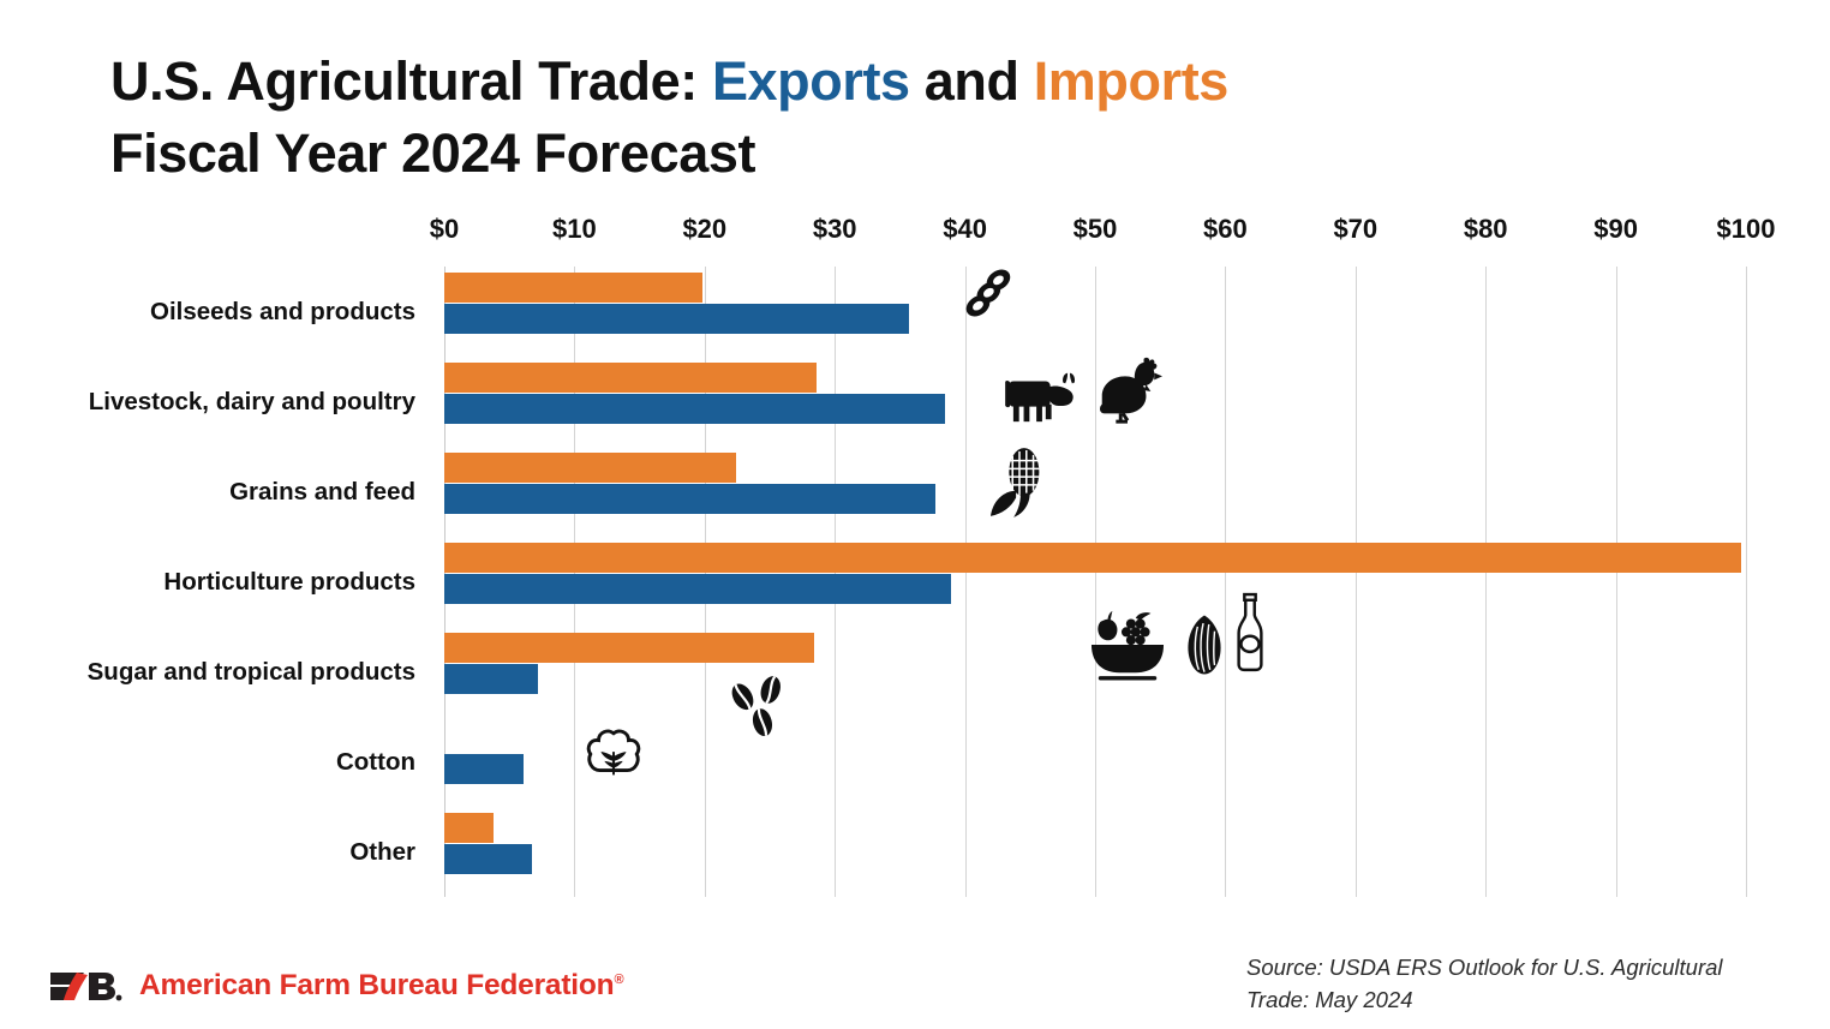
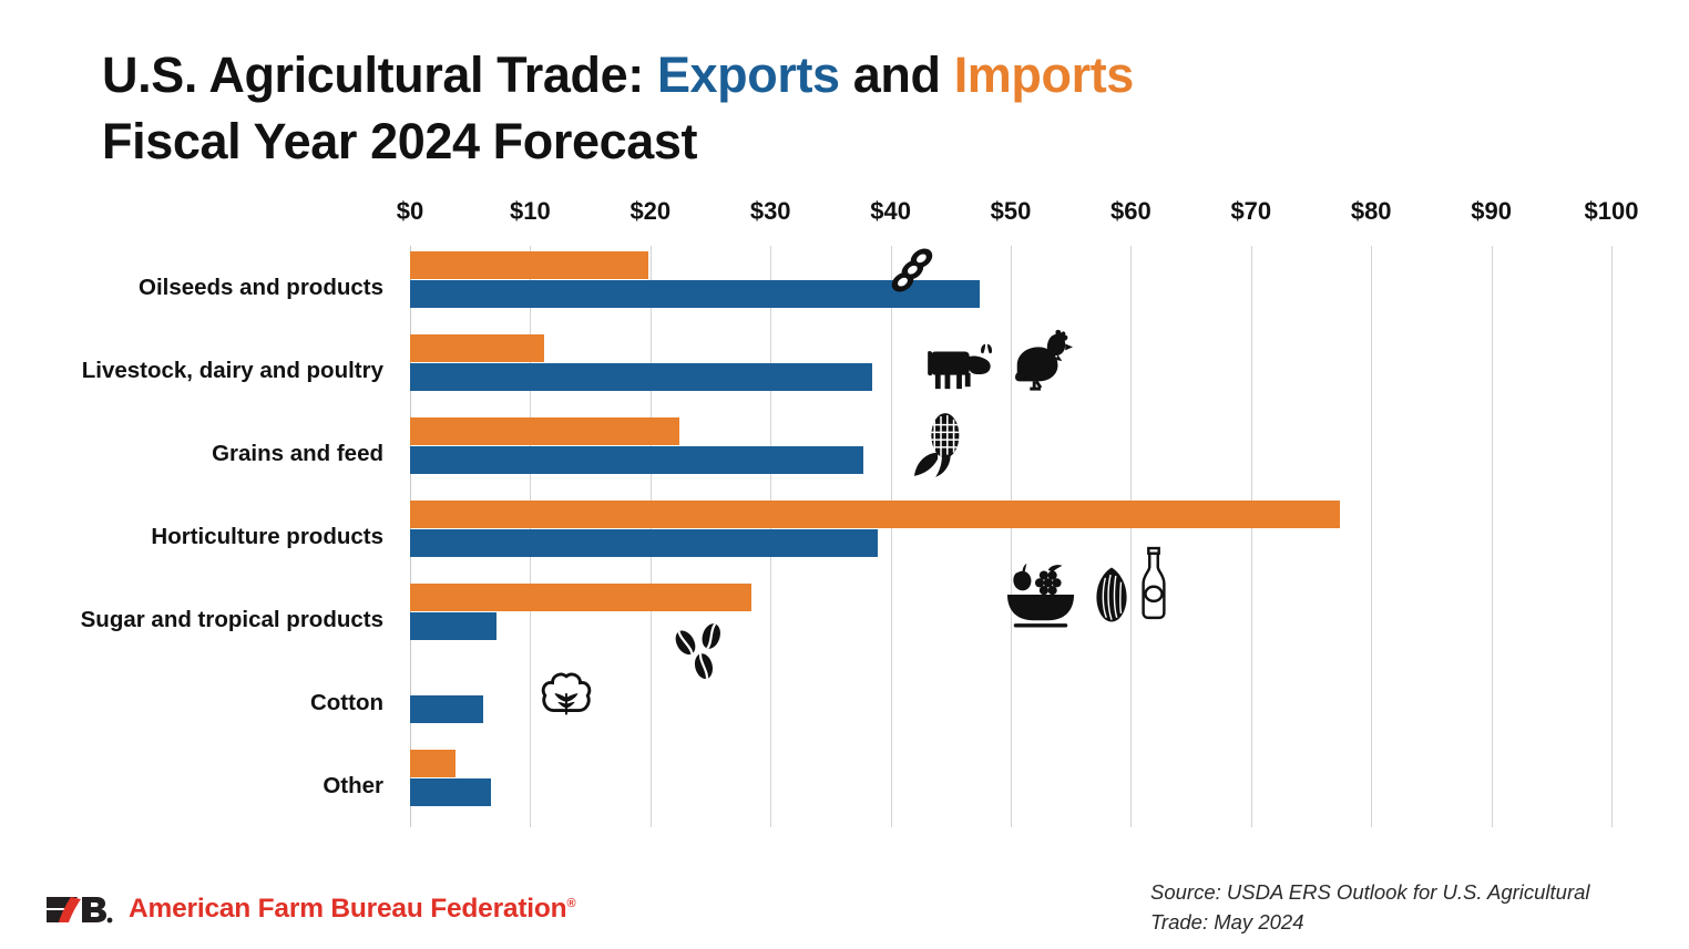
Exports/Oilseeds and products: $35.7 -> $47.4
Imports/Livestock, dairy and poultry: $28.6 -> $11.2
Imports/Horticulture products: $99.6 -> $77.4
